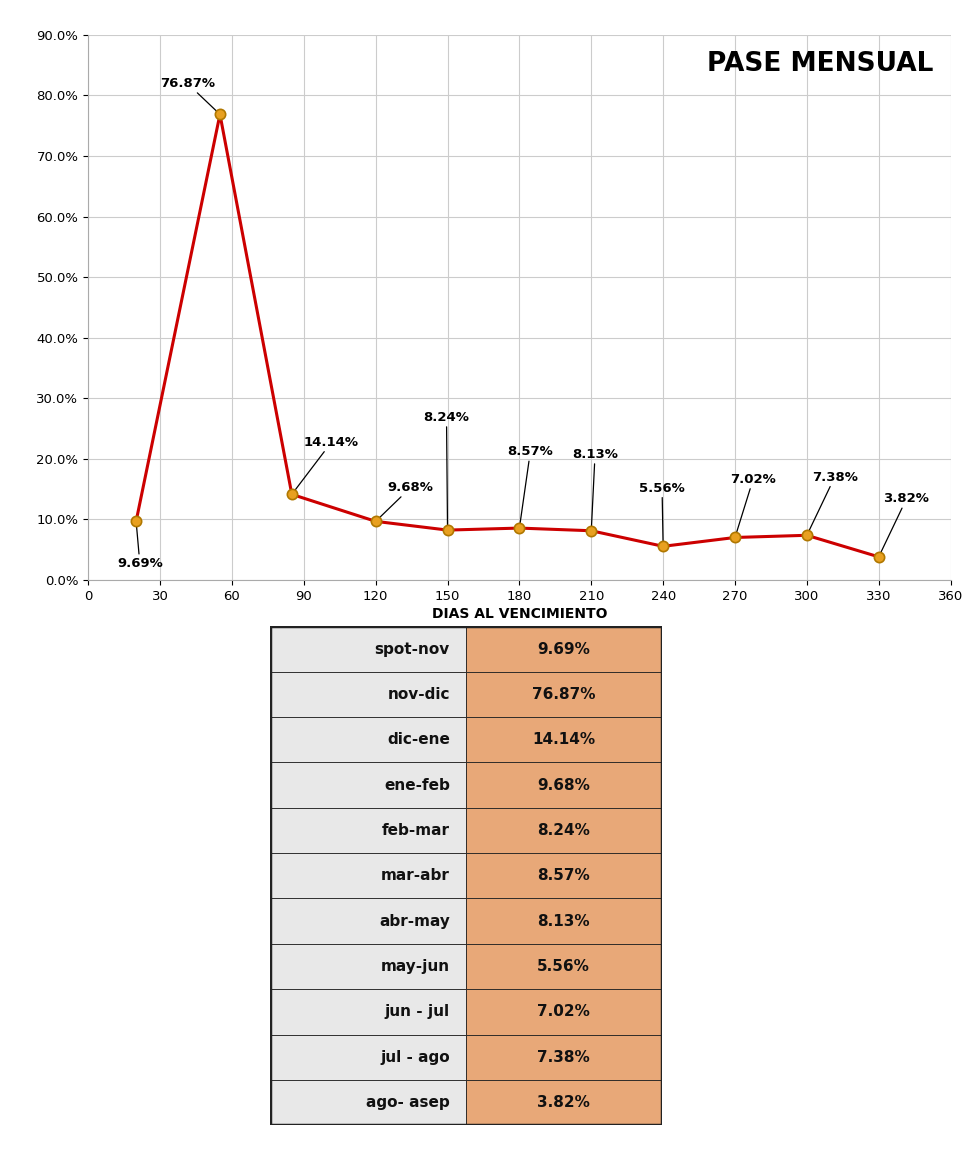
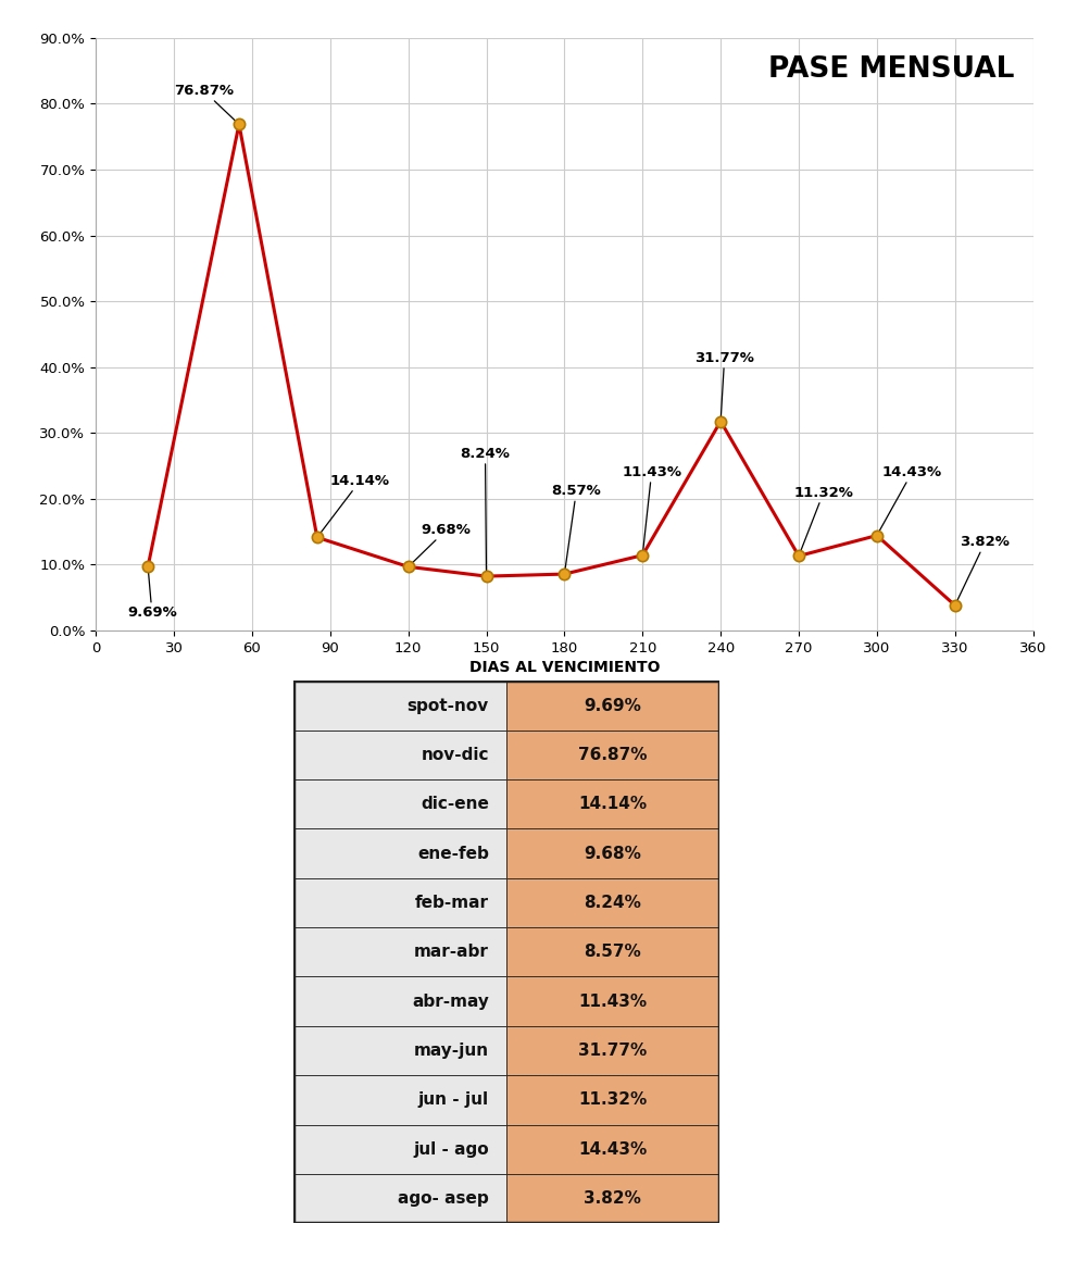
210: 8.13% -> 11.43%
240: 5.56% -> 31.77%
270: 7.02% -> 11.32%
300: 7.38% -> 14.43%
